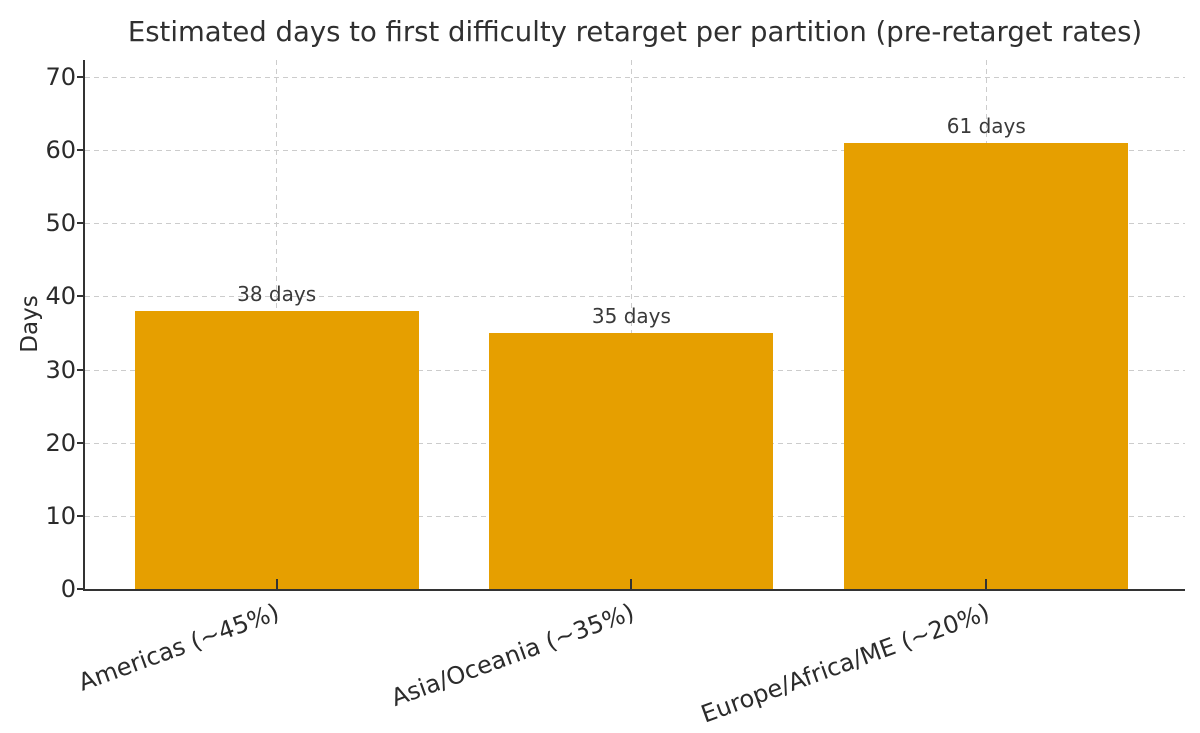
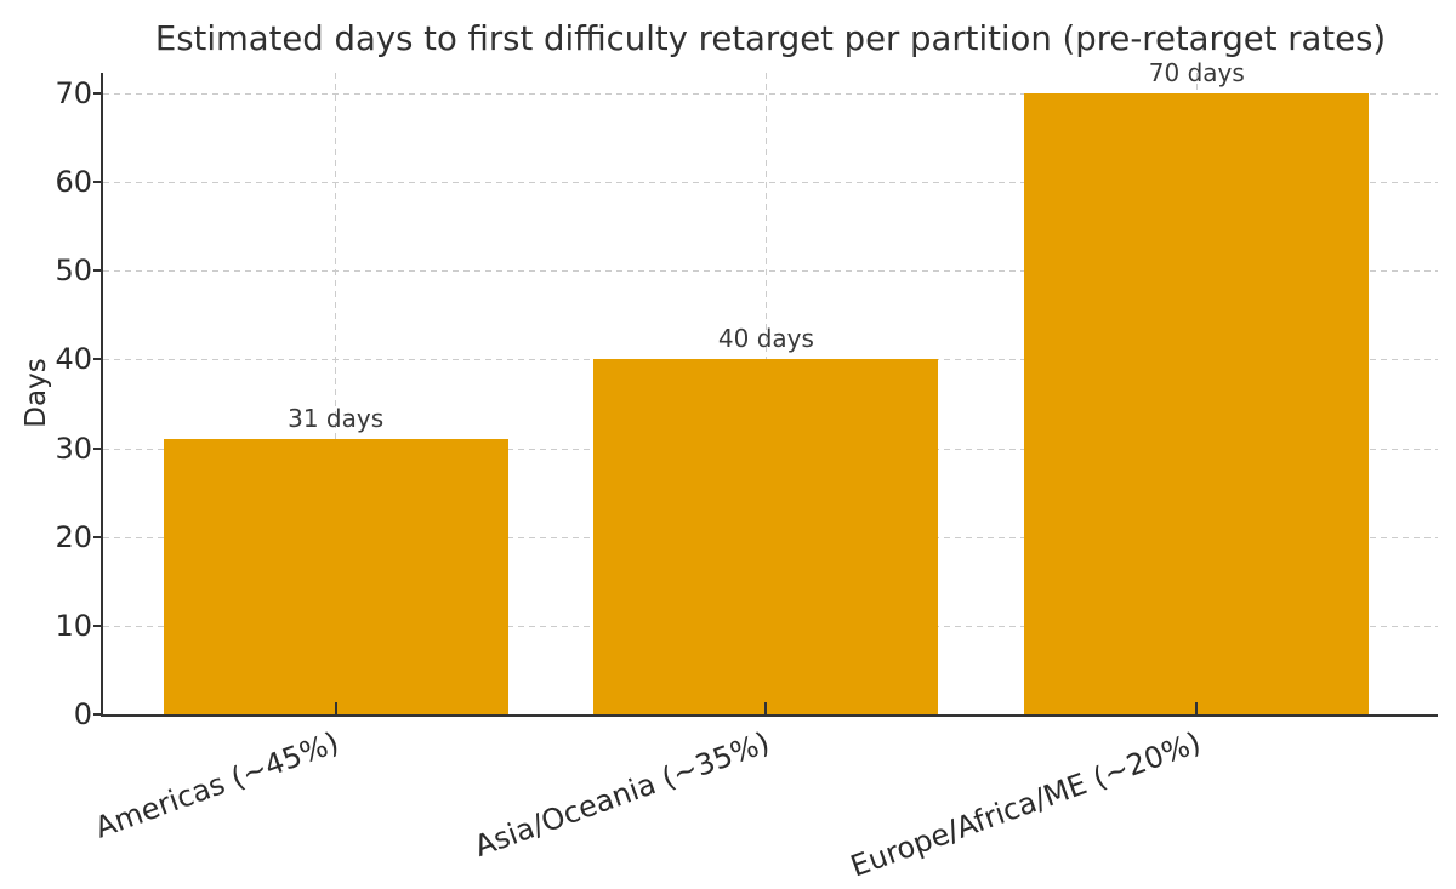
Americas (~45%): 38 -> 31
Asia/Oceania (~35%): 35 -> 40
Europe/Africa/ME (~20%): 61 -> 70
